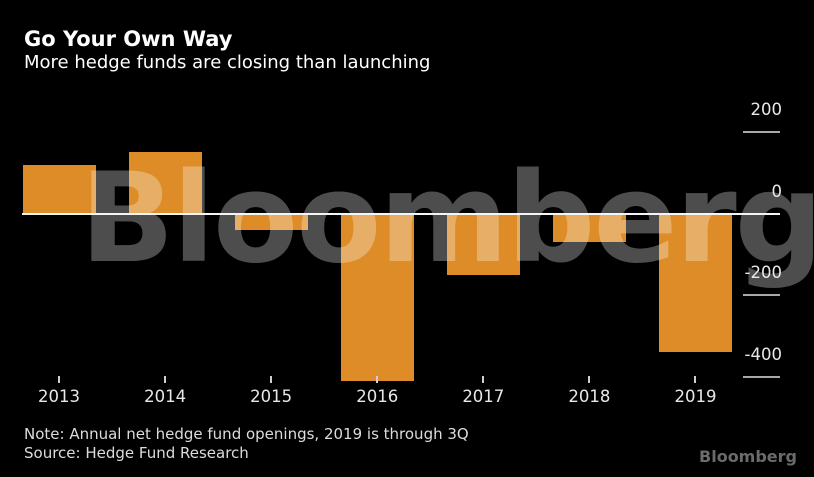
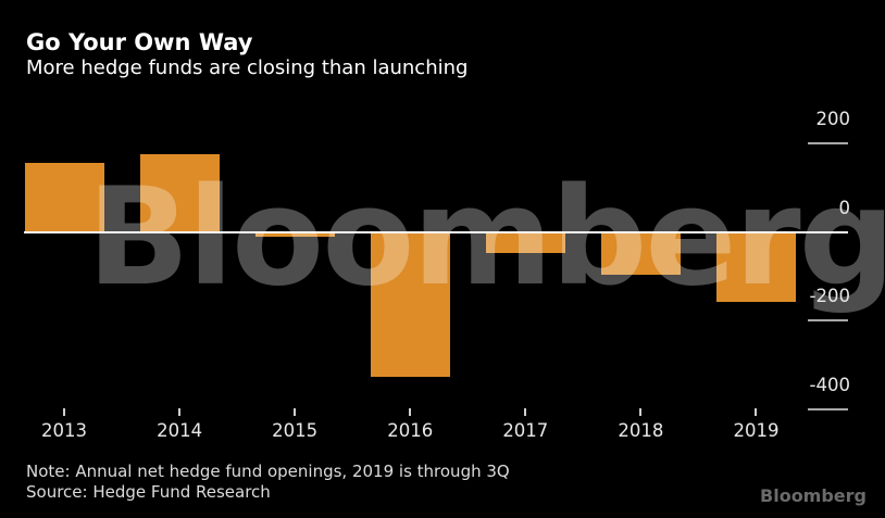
2013: 120 -> 160
2014: 150 -> 180
2015: -40 -> -10
2016: -410 -> -330
2017: -150 -> -50
2018: -70 -> -100
2019: -340 -> -160
